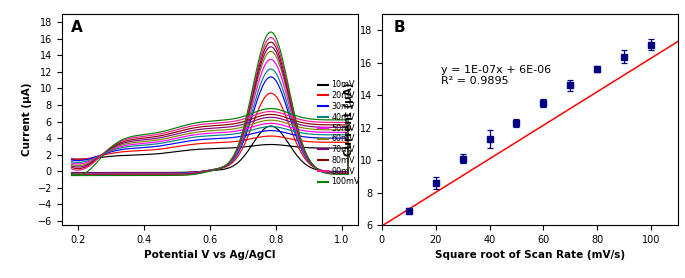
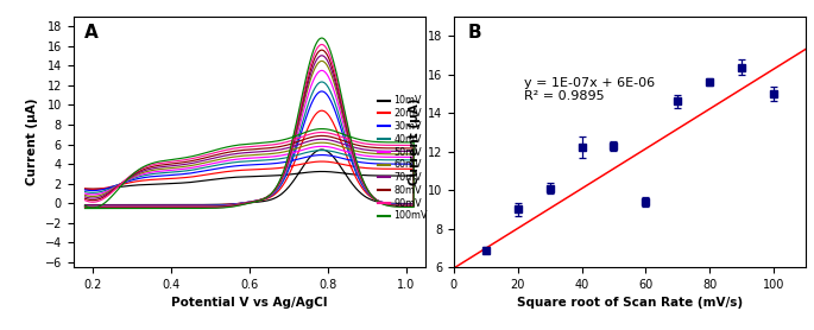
20: 8.6 -> 9.0
40: 11.3 -> 12.2
60: 13.5 -> 9.4
100: 17.1 -> 15.0
